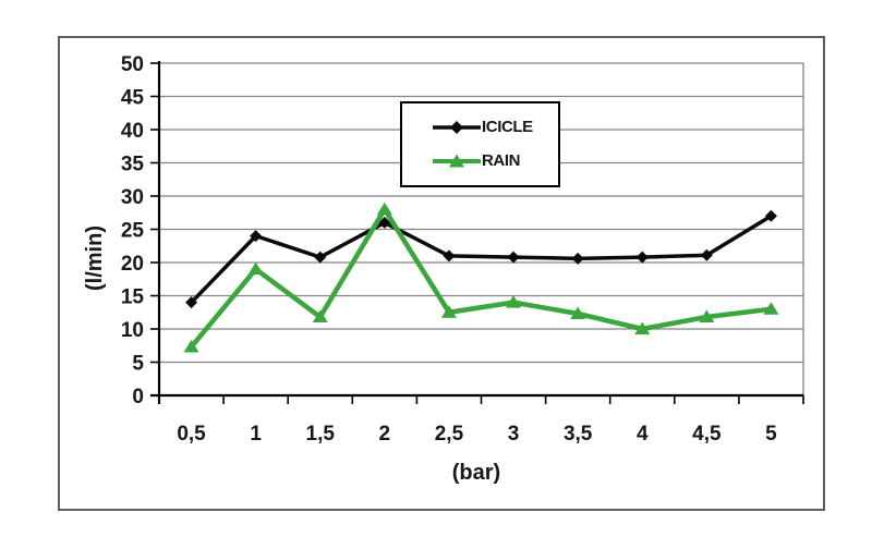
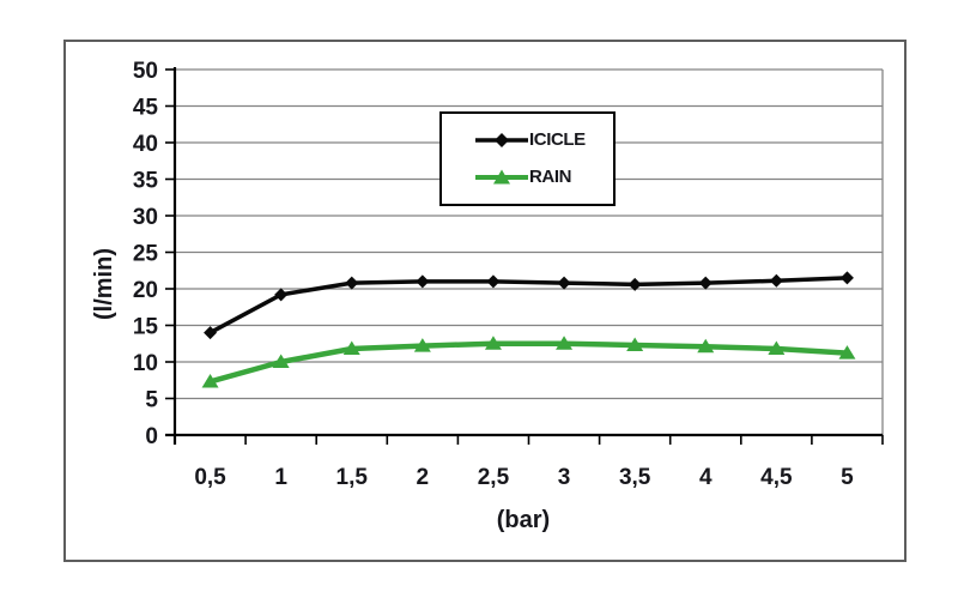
ICICLE/1: 24 -> 19
RAIN/1: 19 -> 10
ICICLE/2: 26 -> 21
RAIN/2: 28 -> 12
RAIN/3: 14 -> 12
RAIN/4: 10 -> 12
ICICLE/5: 27 -> 22
RAIN/5: 13 -> 11
